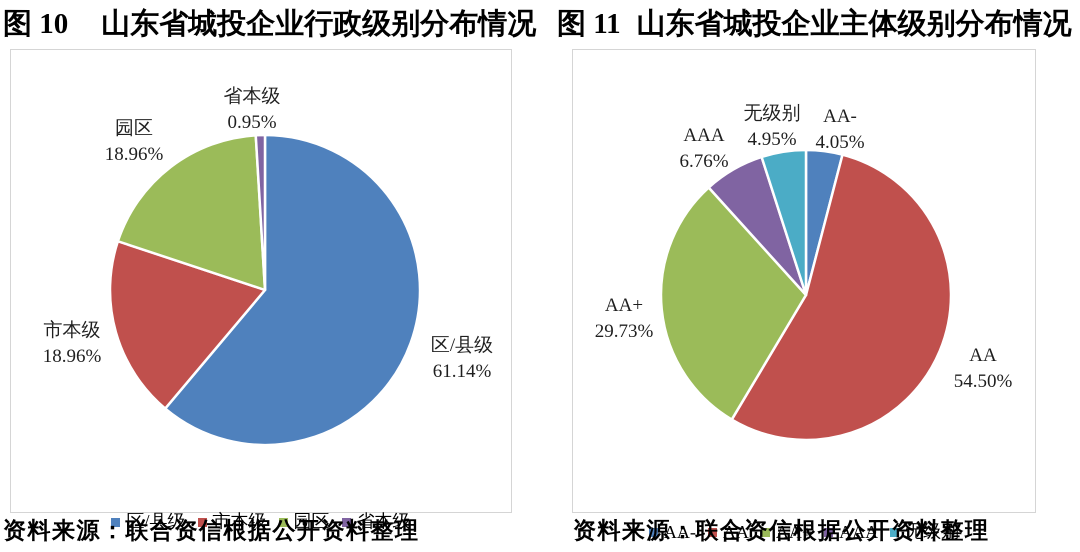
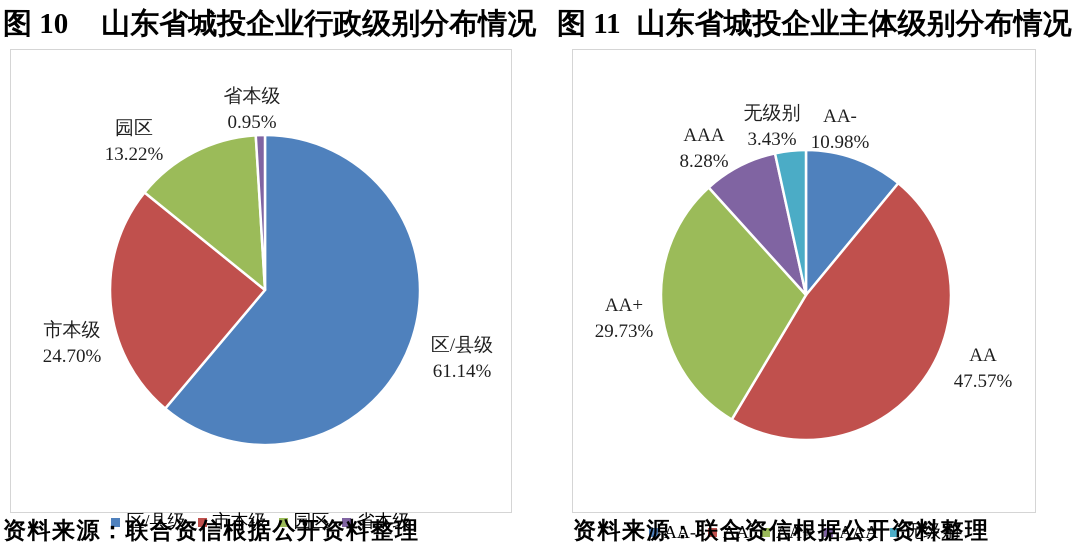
图 10 山东省城投企业行政级别分布情况/市本级: 18.96% -> 24.70%
图 10 山东省城投企业行政级别分布情况/园区: 18.96% -> 13.22%
图 11 山东省城投企业主体级别分布情况/AA-: 4.05% -> 10.98%
图 11 山东省城投企业主体级别分布情况/AA: 54.50% -> 47.57%
图 11 山东省城投企业主体级别分布情况/AAA: 6.76% -> 8.28%
图 11 山东省城投企业主体级别分布情况/无级别: 4.95% -> 3.43%
